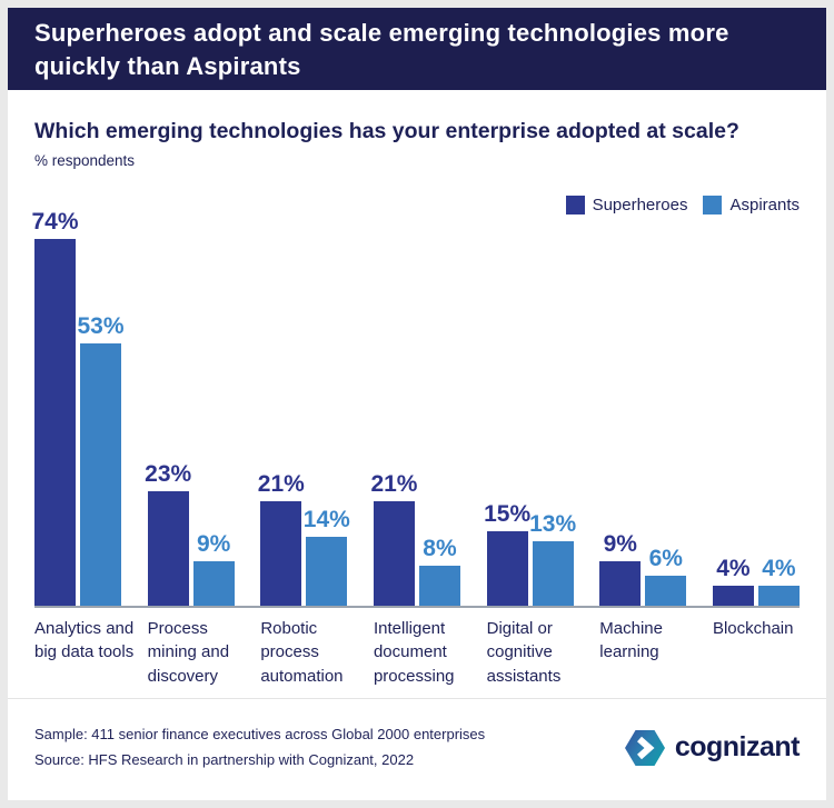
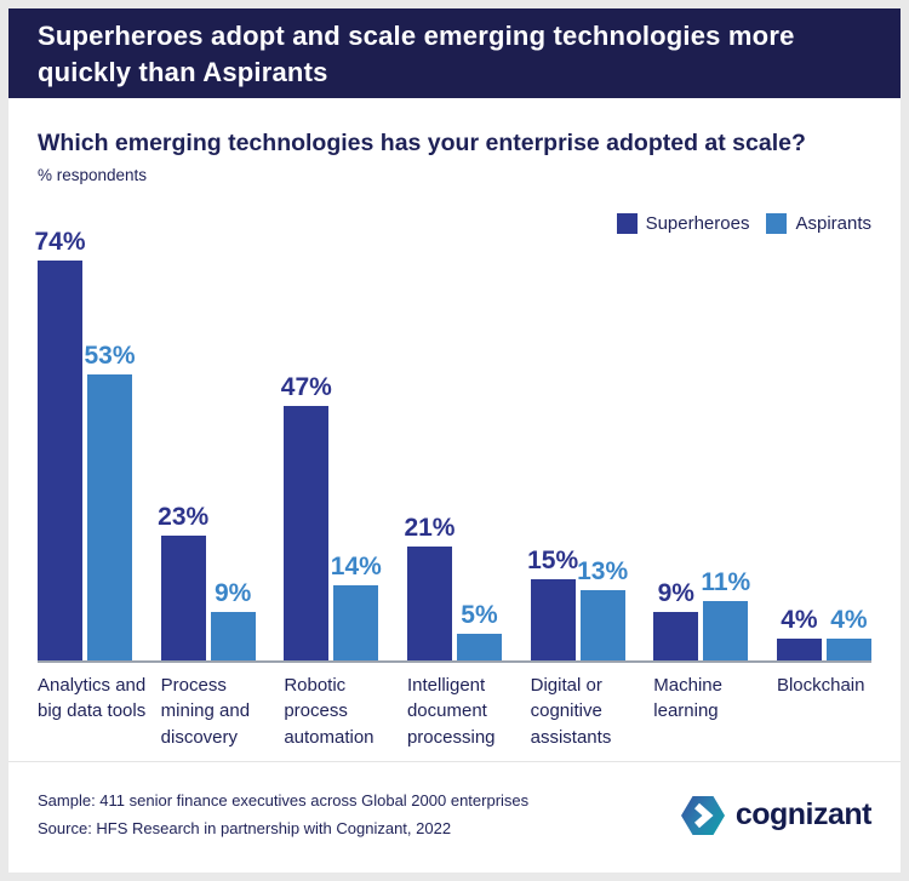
Superheroes/Robotic process automation: 21% -> 47%
Aspirants/Intelligent document processing: 8% -> 5%
Aspirants/Machine learning: 6% -> 11%
